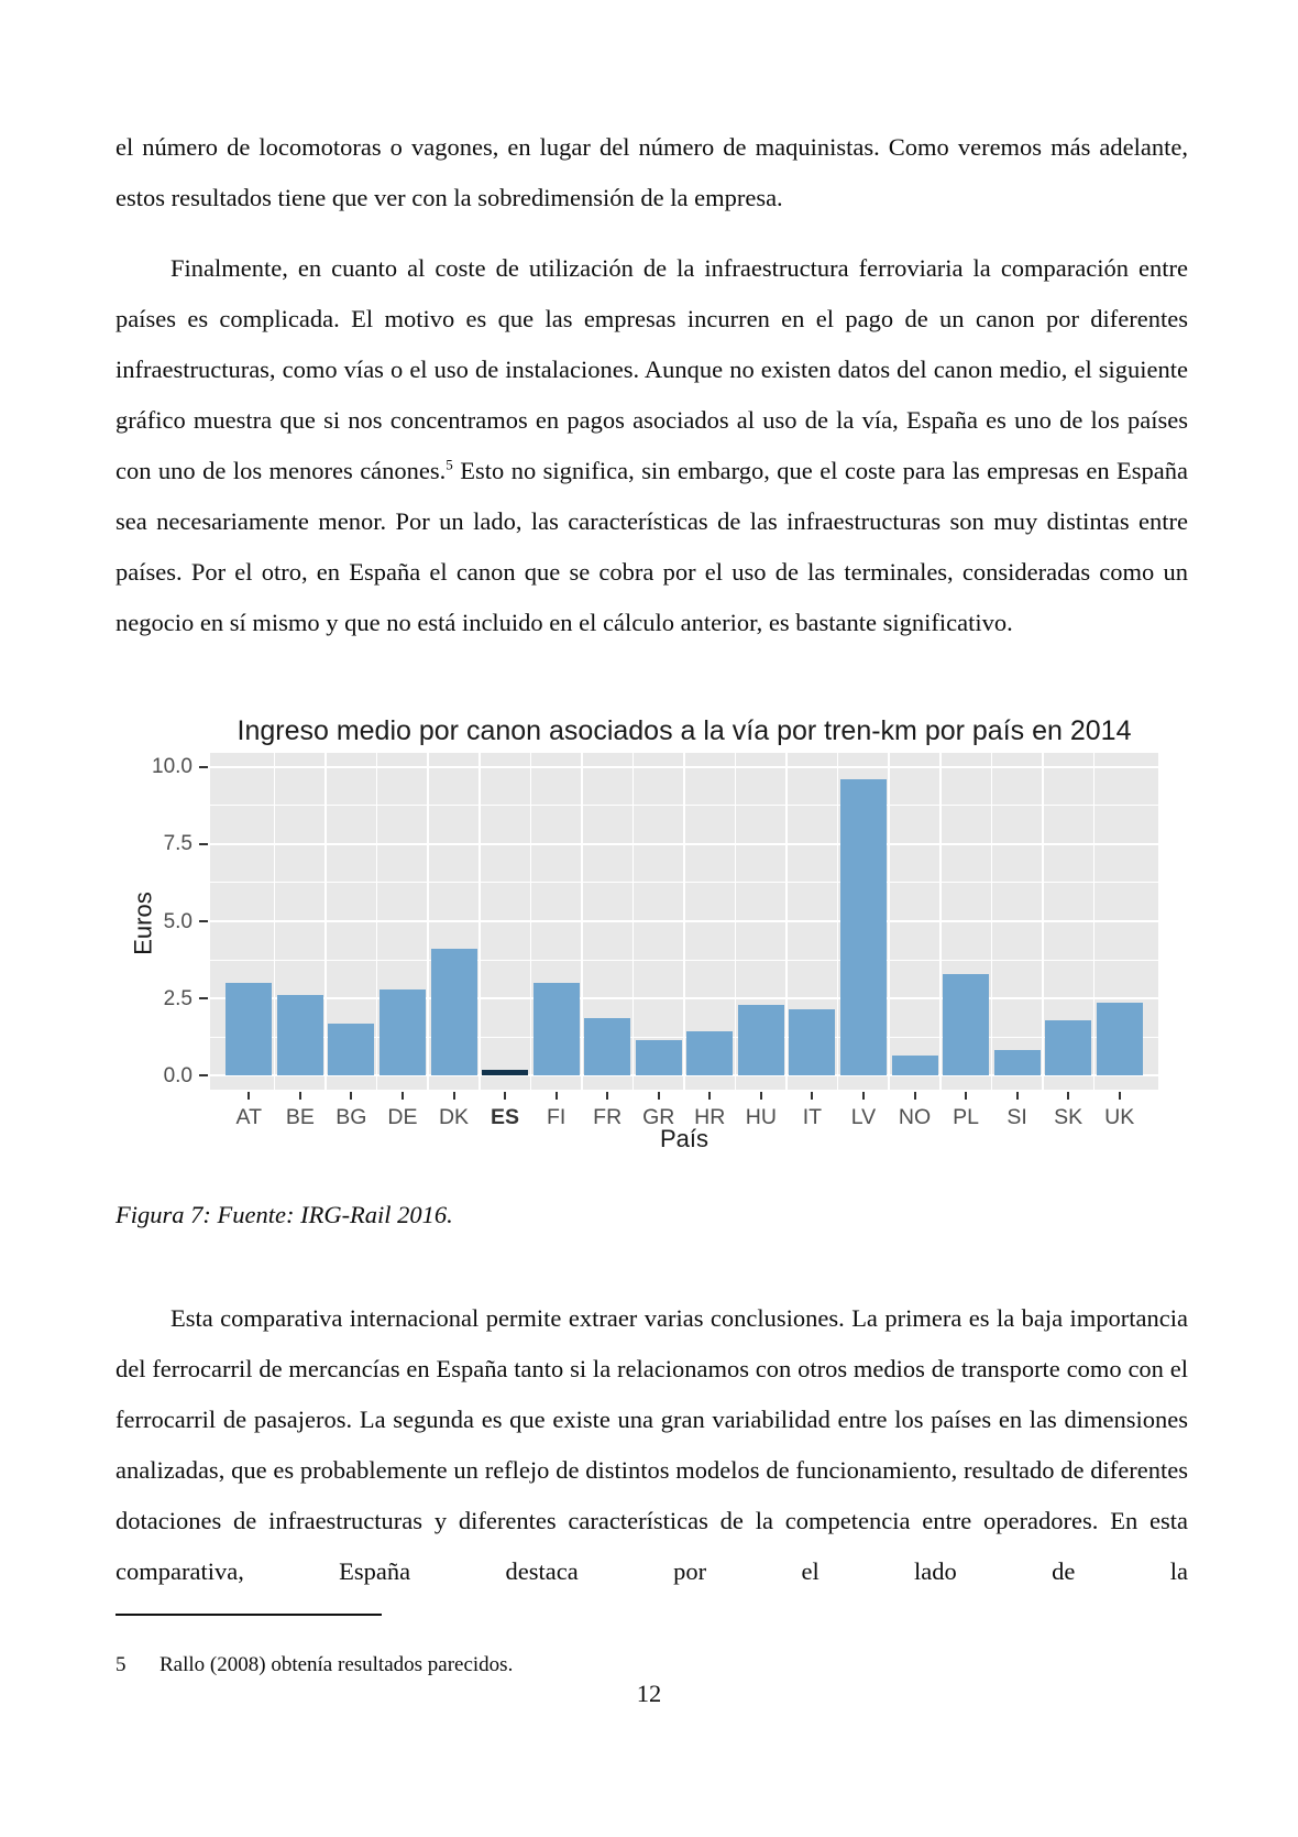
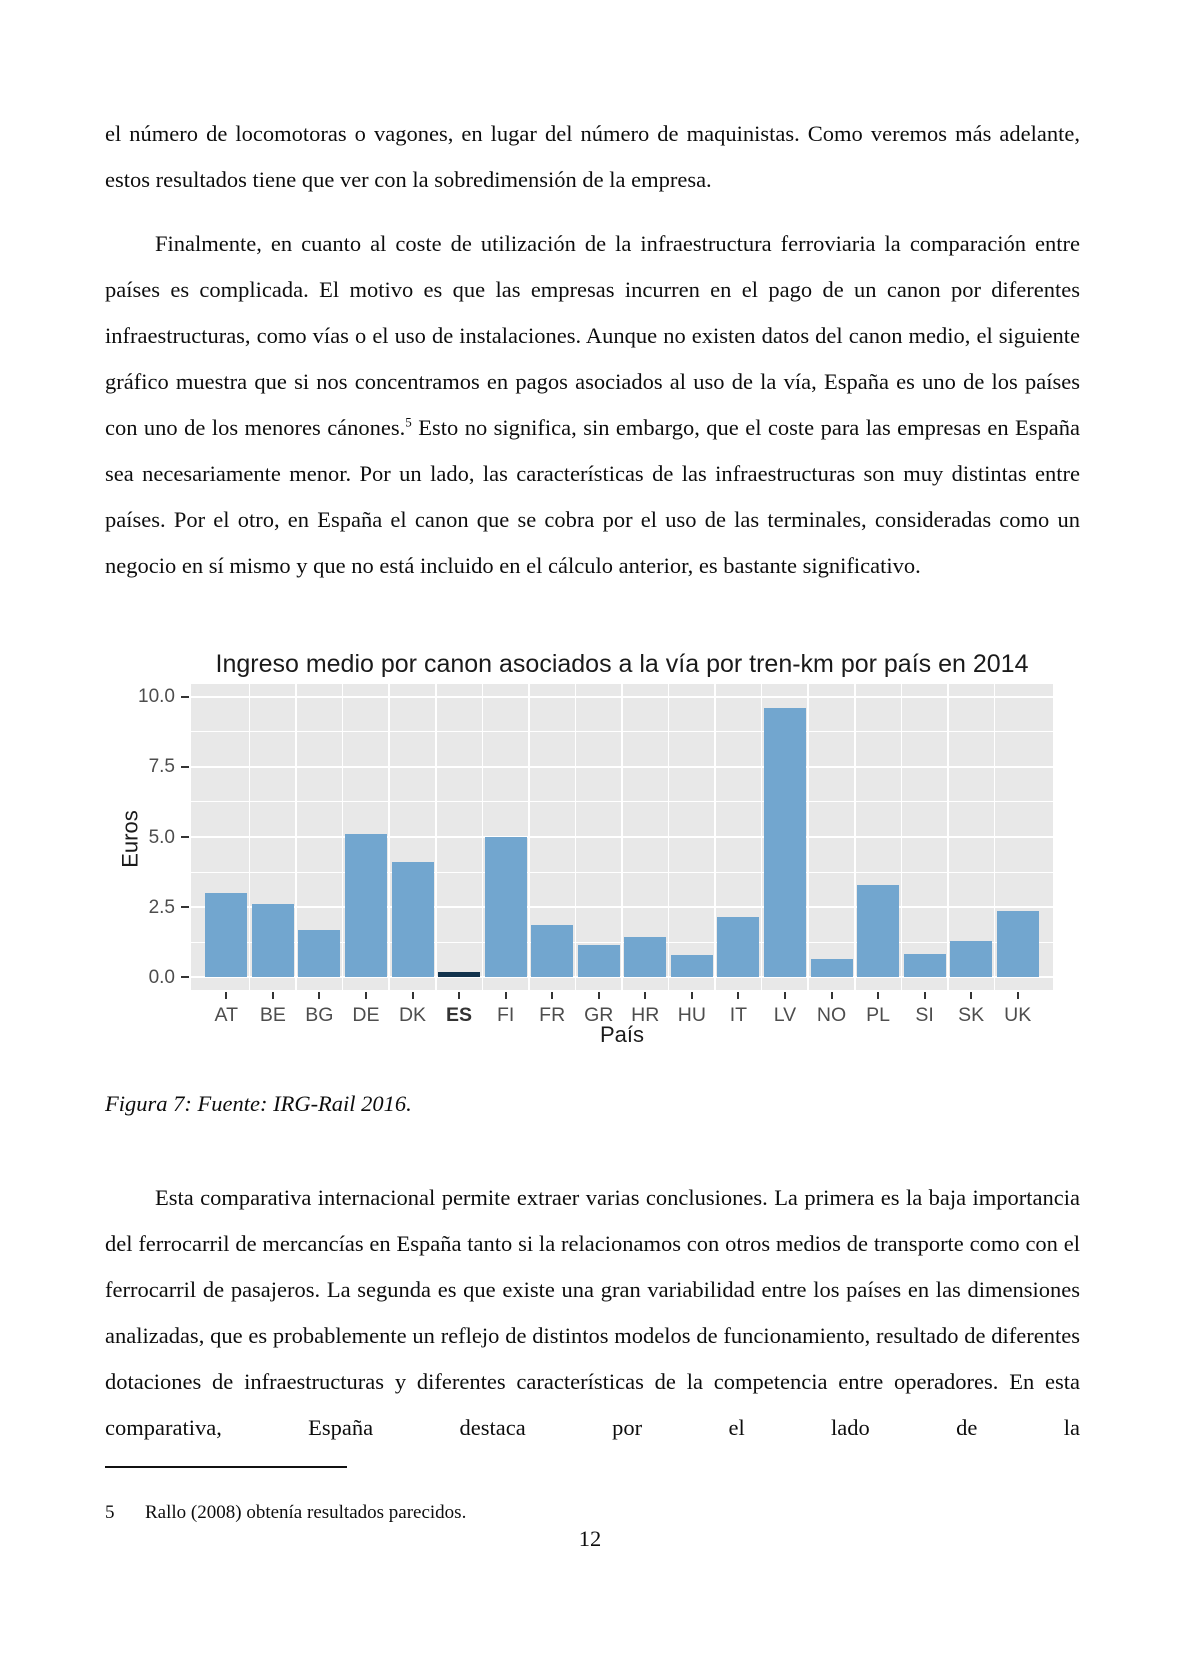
DE: 2.8 -> 5.1
FI: 3.0 -> 5.0
HU: 2.3 -> 0.8
SK: 1.8 -> 1.3
